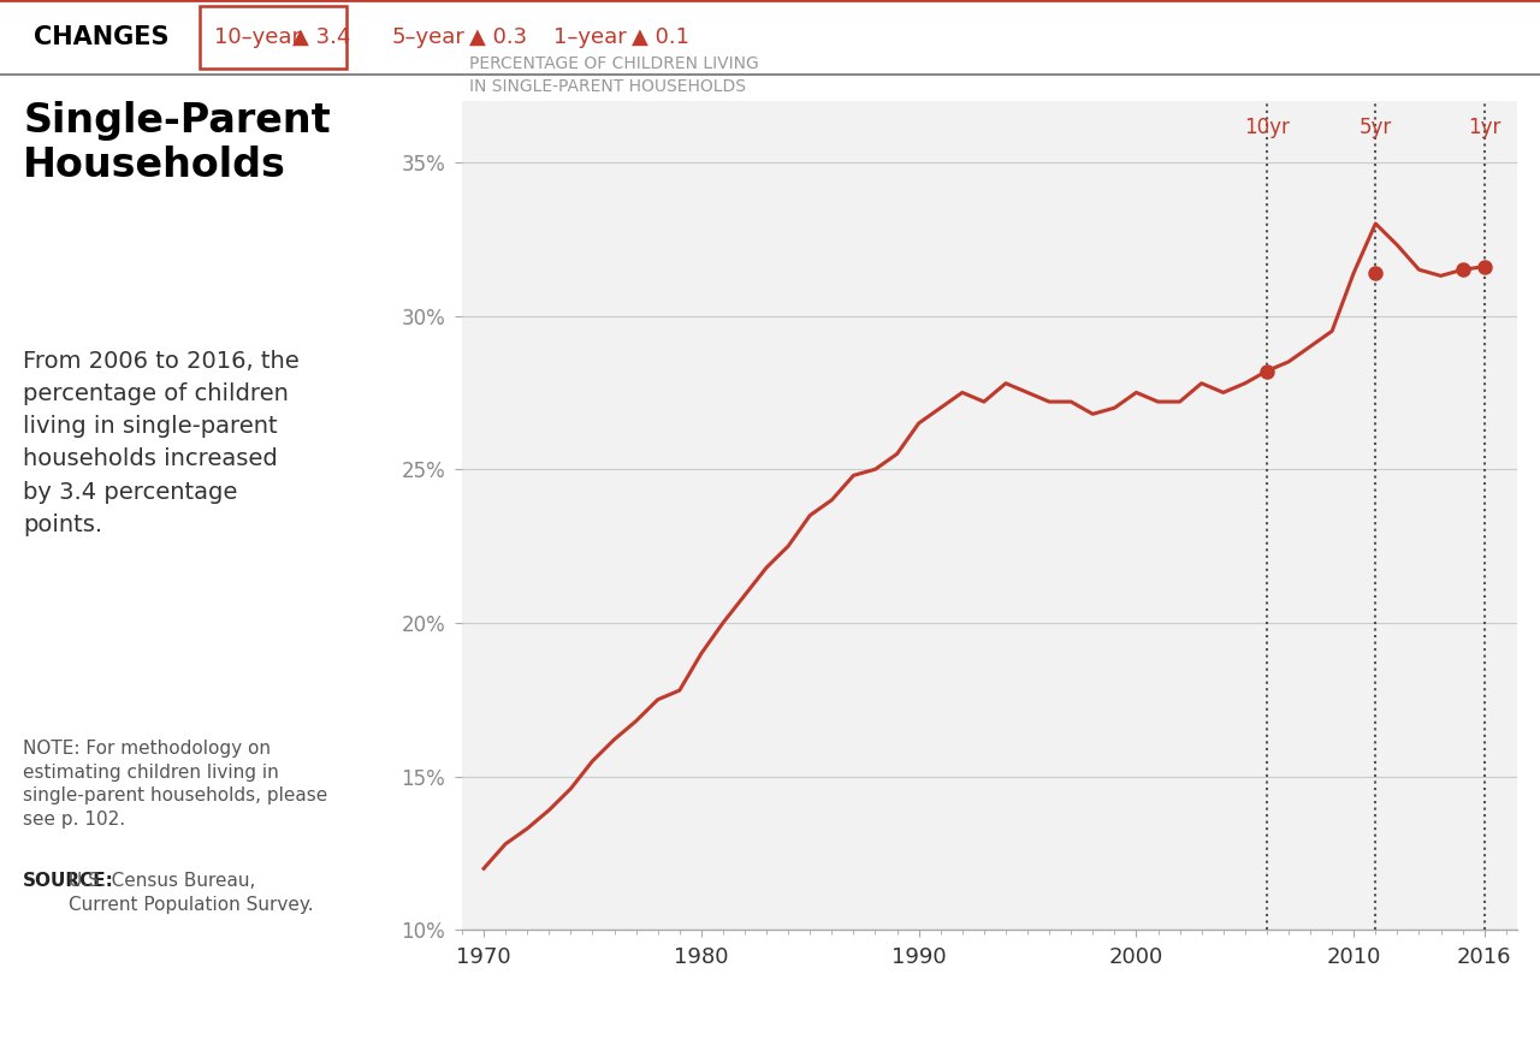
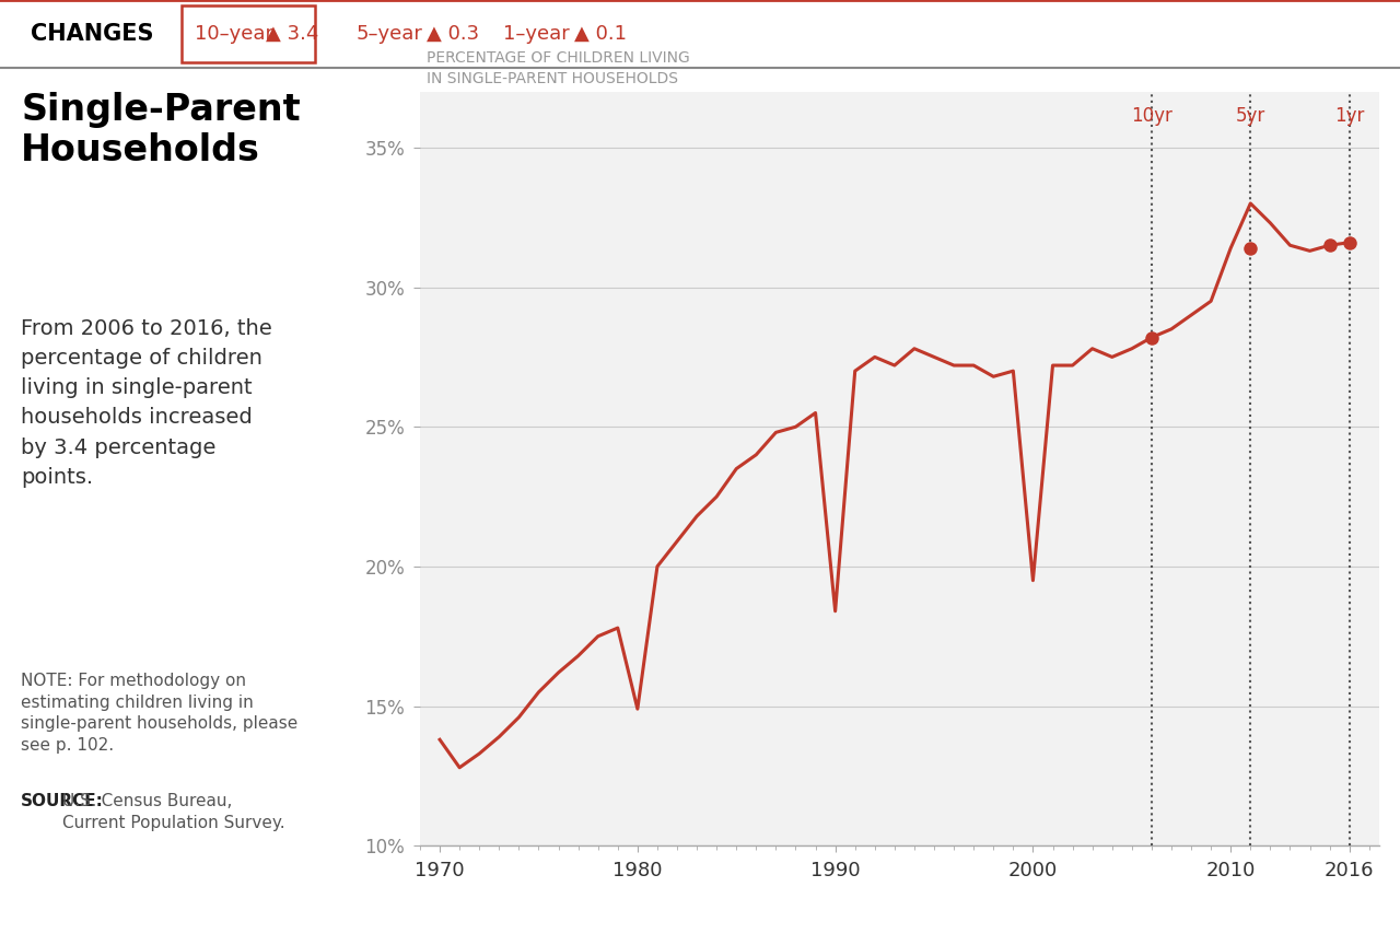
1970: 12.0% -> 13.8%
1980: 19.0% -> 14.9%
1990: 26.5% -> 18.4%
2000: 27.5% -> 19.5%
